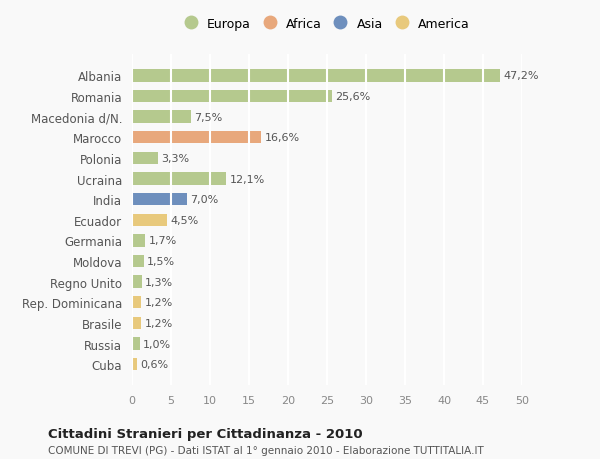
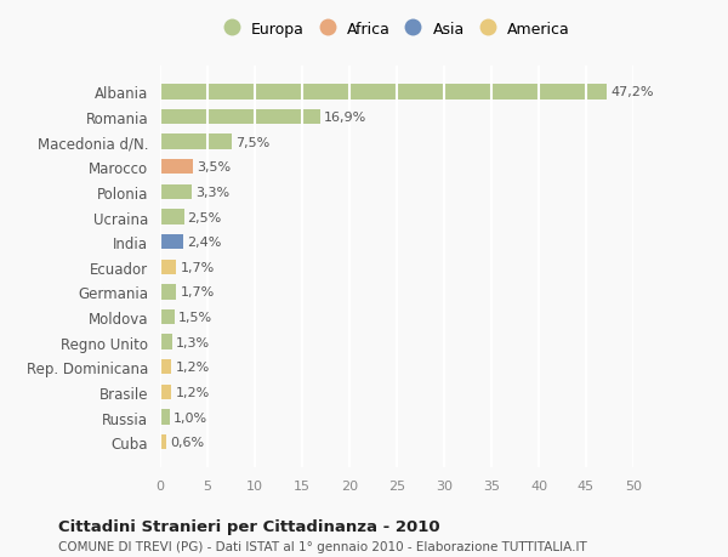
Romania: 25,6% -> 16,9%
Marocco: 16,6% -> 3,5%
Ucraina: 12,1% -> 2,5%
India: 7,0% -> 2,4%
Ecuador: 4,5% -> 1,7%
